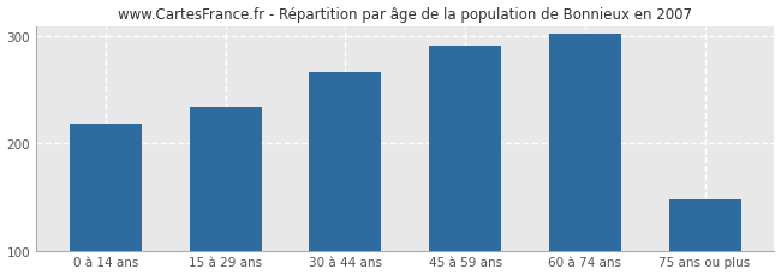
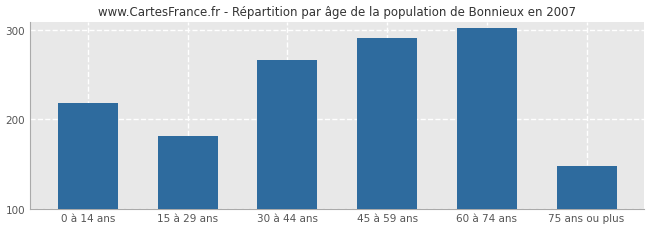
15 à 29 ans: 234 -> 181
